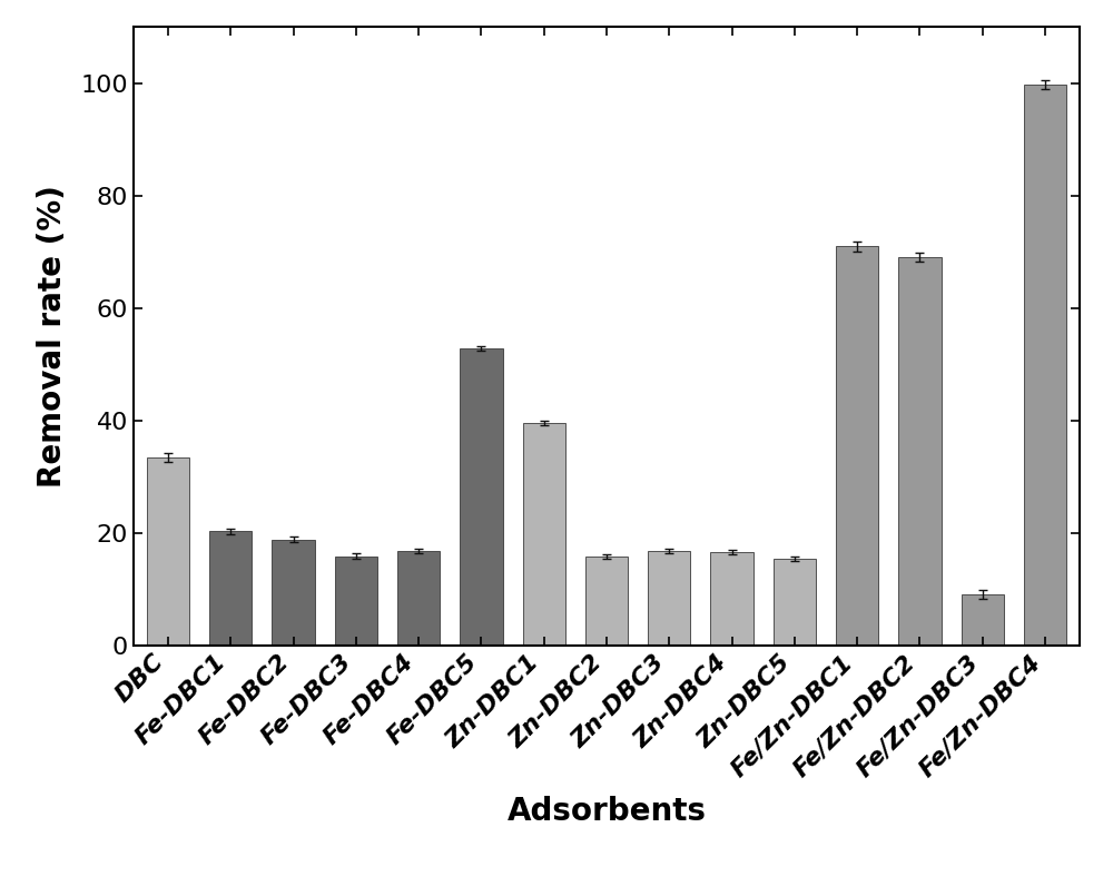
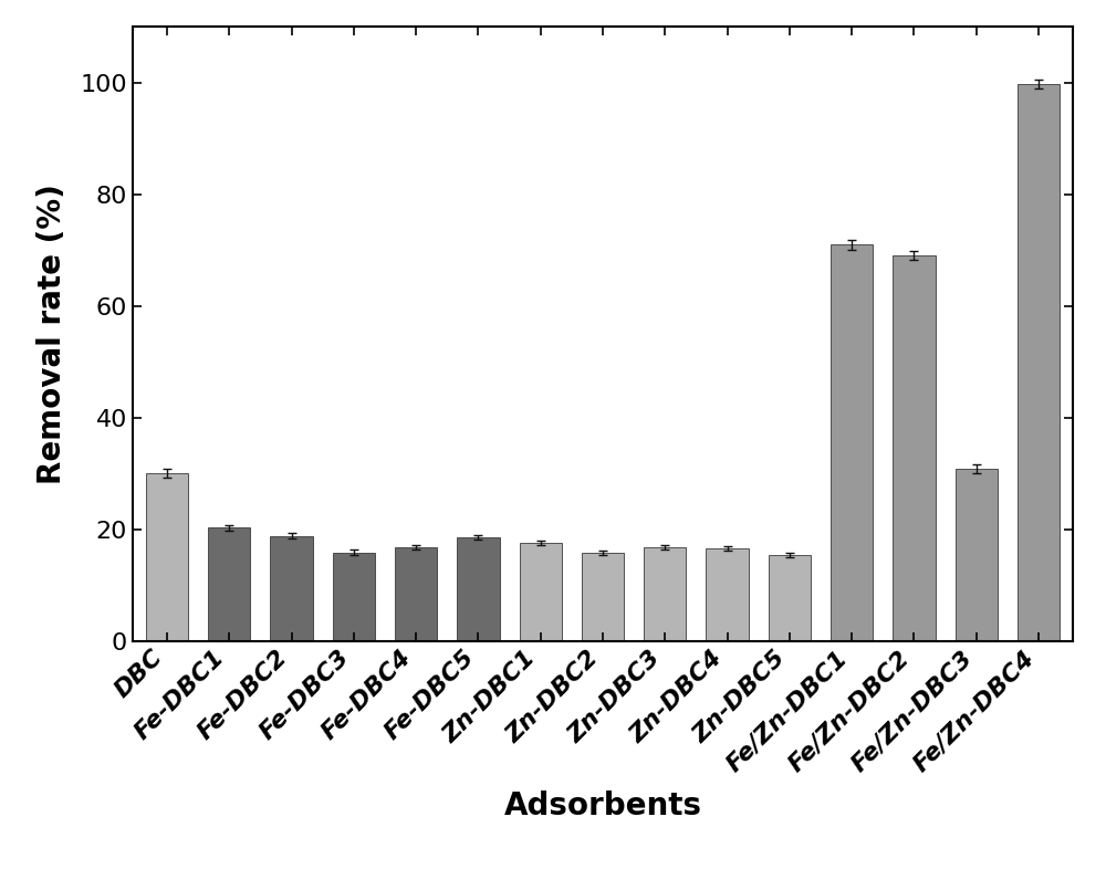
DBC: 33.4 -> 30.0
Fe-DBC5: 52.8 -> 18.5
Zn-DBC1: 39.6 -> 17.5
Fe/Zn-DBC3: 9.0 -> 30.8
